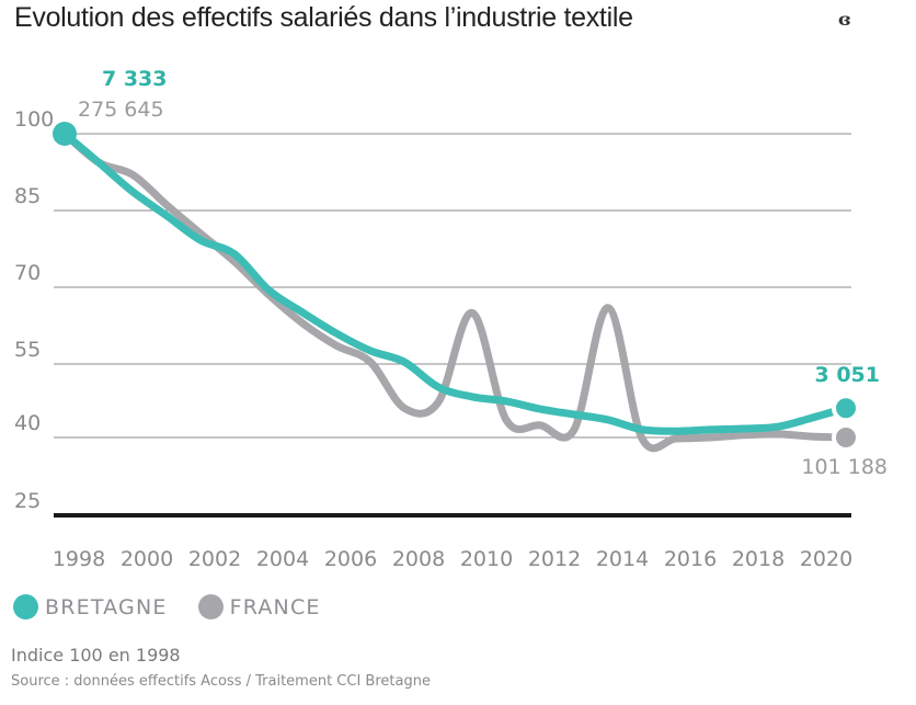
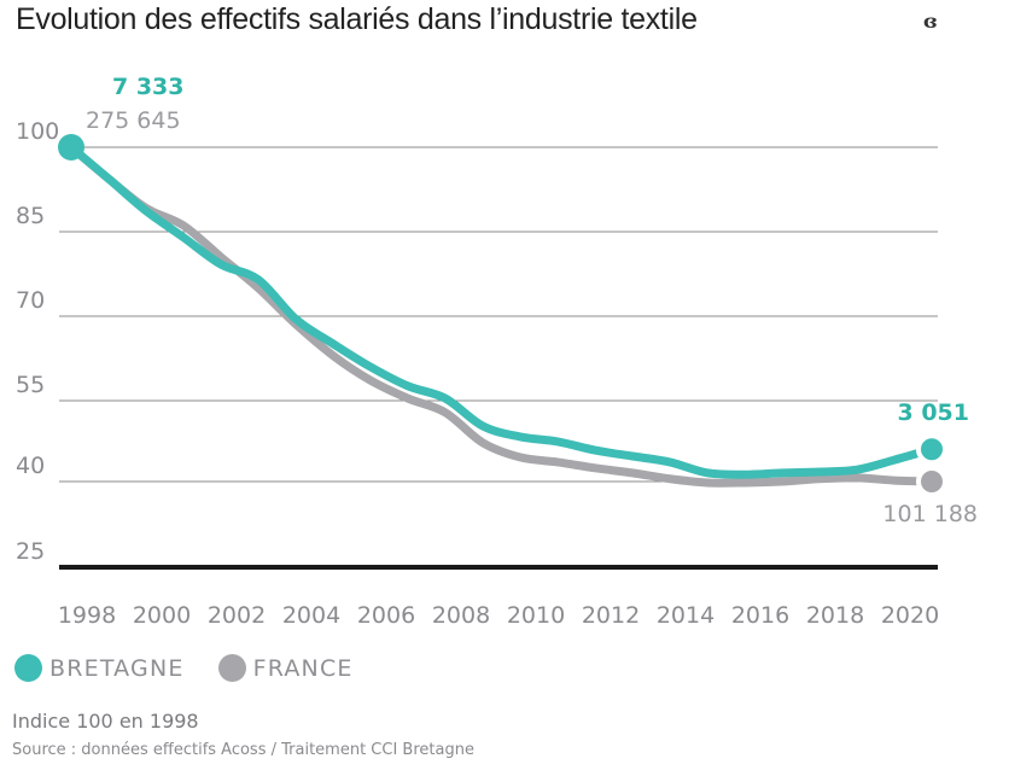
FRANCE/2000: 92 -> 89
FRANCE/2008: 46 -> 53
FRANCE/2010: 65 -> 44
FRANCE/2014: 66 -> 40
